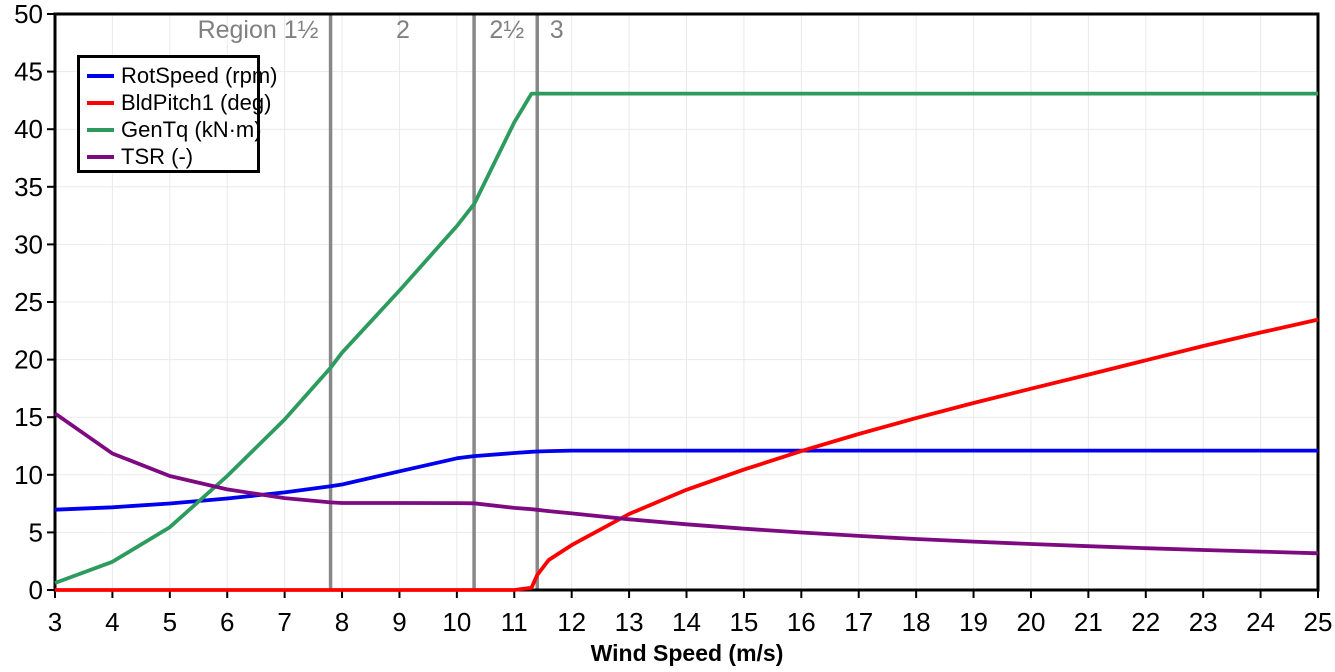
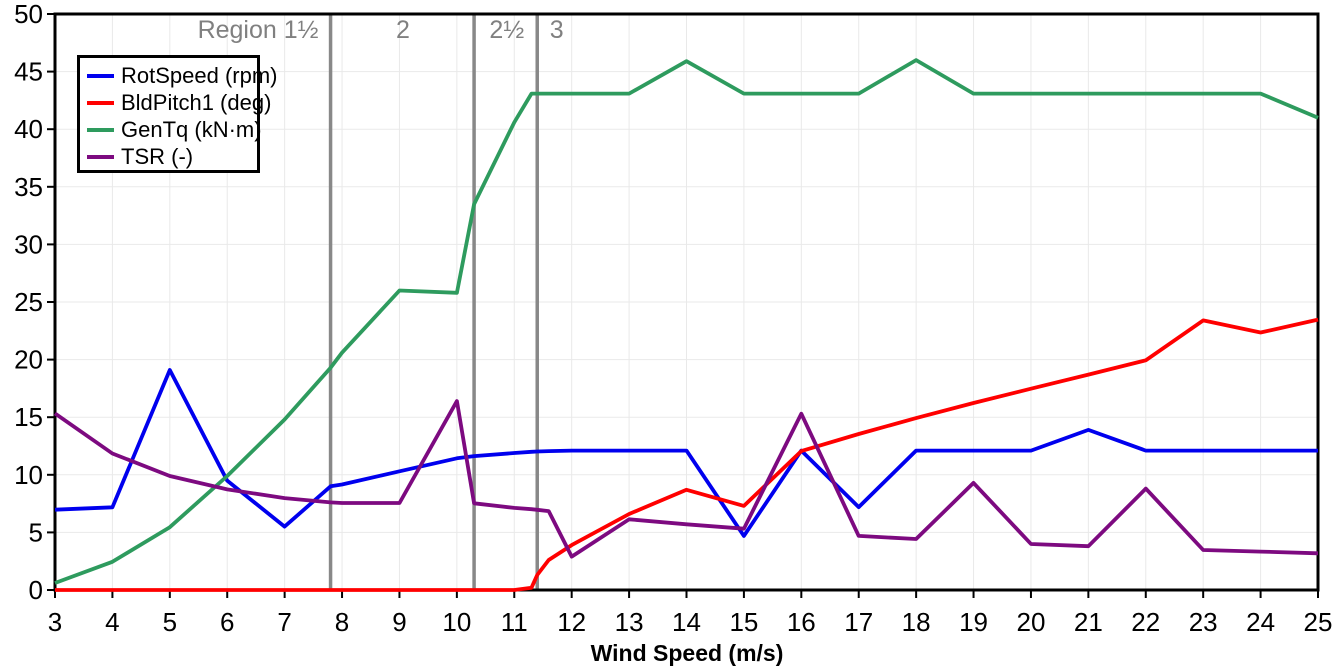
RotSpeed (rpm)/5: 7.5 -> 19.1
RotSpeed (rpm)/6: 7.9 -> 9.5
RotSpeed (rpm)/7: 8.5 -> 5.5
GenTq (kN·m)/10: 31.6 -> 25.8
TSR (-)/10: 7.5 -> 16.4
TSR (-)/12: 6.7 -> 2.9
GenTq (kN·m)/14: 43.1 -> 45.9
RotSpeed (rpm)/15: 12.1 -> 4.7
BldPitch1 (deg)/15: 10.4 -> 7.3
TSR (-)/16: 5.0 -> 15.3
RotSpeed (rpm)/17: 12.1 -> 7.2
GenTq (kN·m)/18: 43.1 -> 46.0
TSR (-)/19: 4.2 -> 9.3
RotSpeed (rpm)/21: 12.1 -> 13.9
TSR (-)/22: 3.6 -> 8.8
BldPitch1 (deg)/23: 21.2 -> 23.4
GenTq (kN·m)/25: 43.1 -> 41.0
